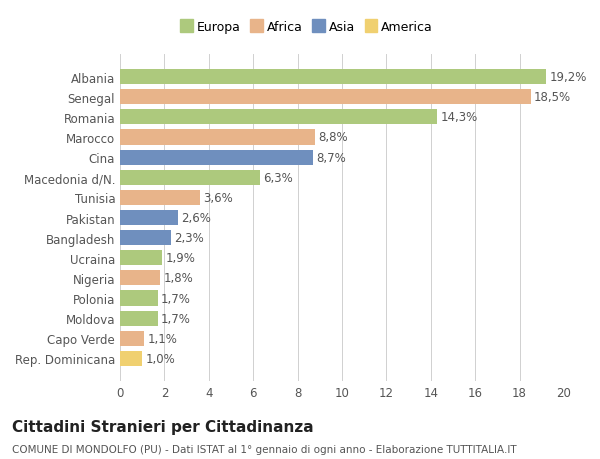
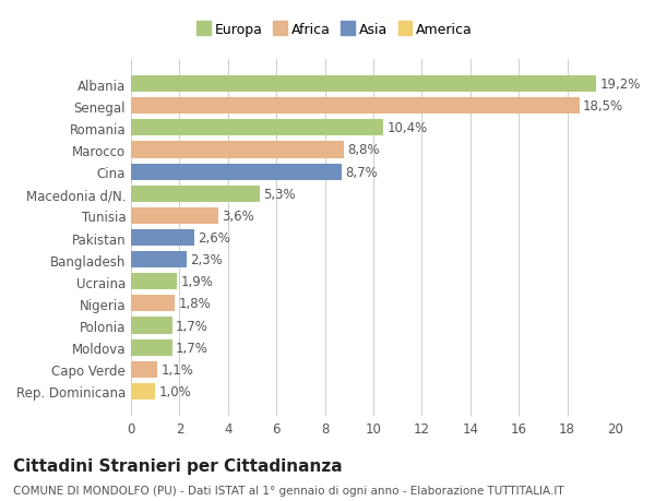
Romania: 14,3% -> 10,4%
Macedonia d/N.: 6,3% -> 5,3%
